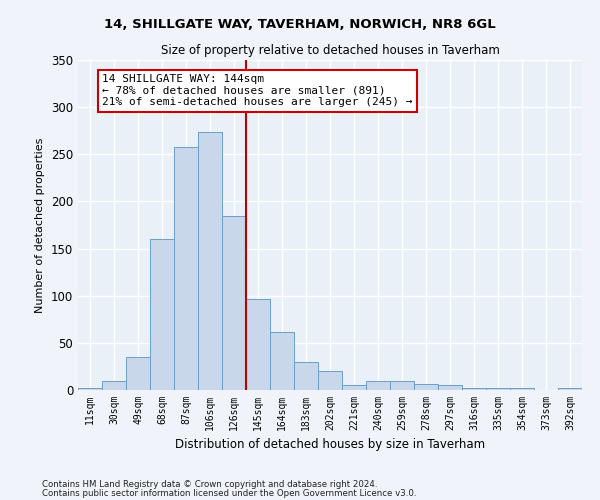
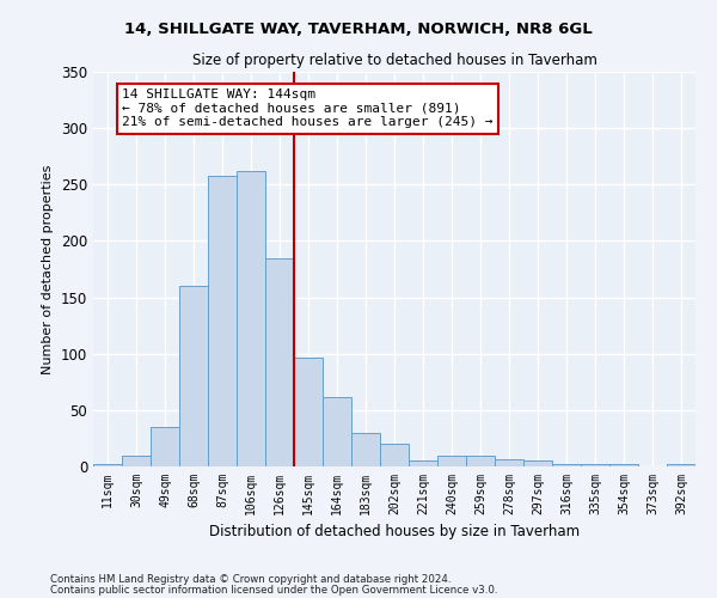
106sqm: 274 -> 262
